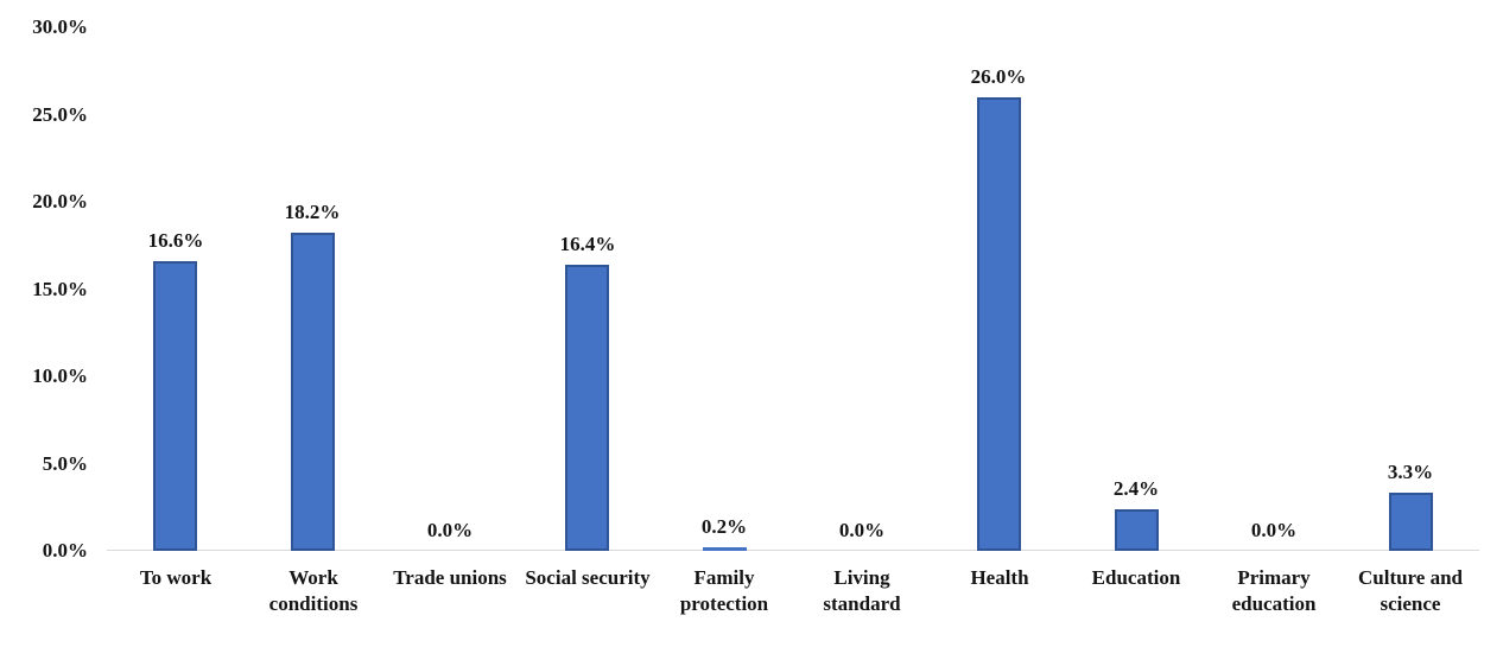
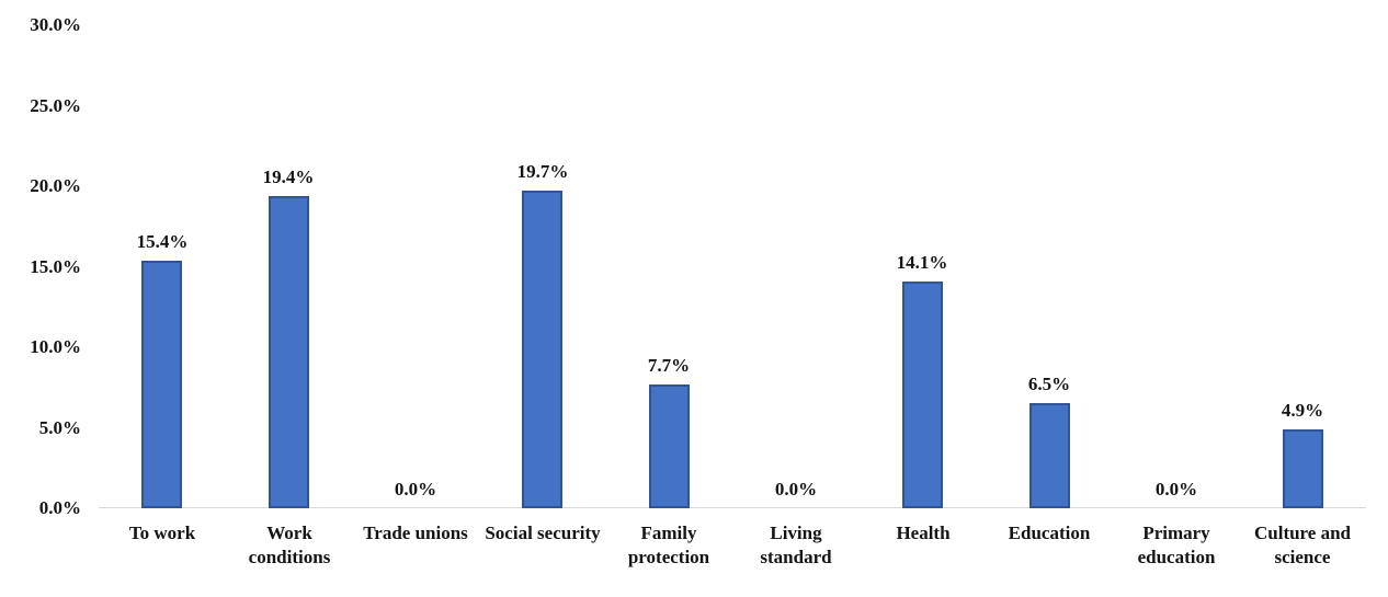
To work: 16.6% -> 15.4%
Work conditions: 18.2% -> 19.4%
Social security: 16.4% -> 19.7%
Family protection: 0.2% -> 7.7%
Health: 26.0% -> 14.1%
Education: 2.4% -> 6.5%
Culture and science: 3.3% -> 4.9%
